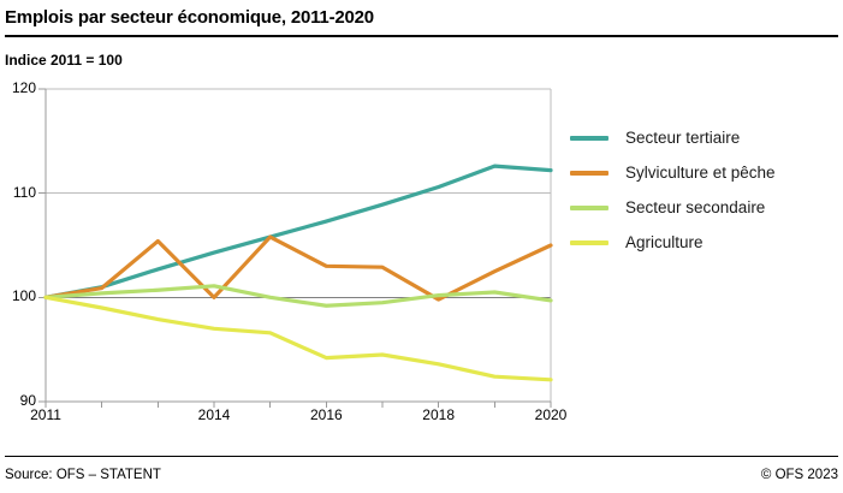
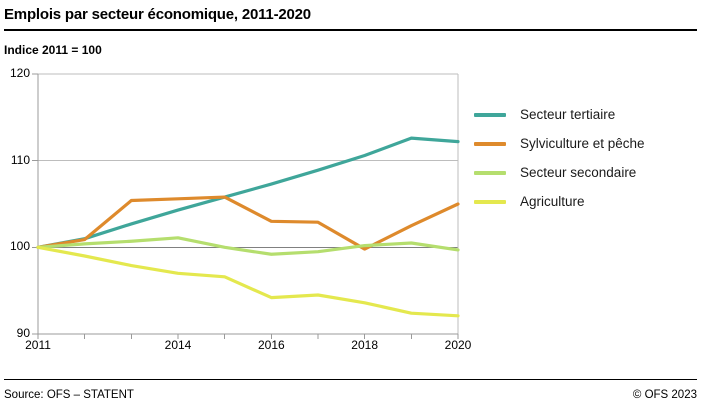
Sylviculture et pêche/2014: 100 -> 106
